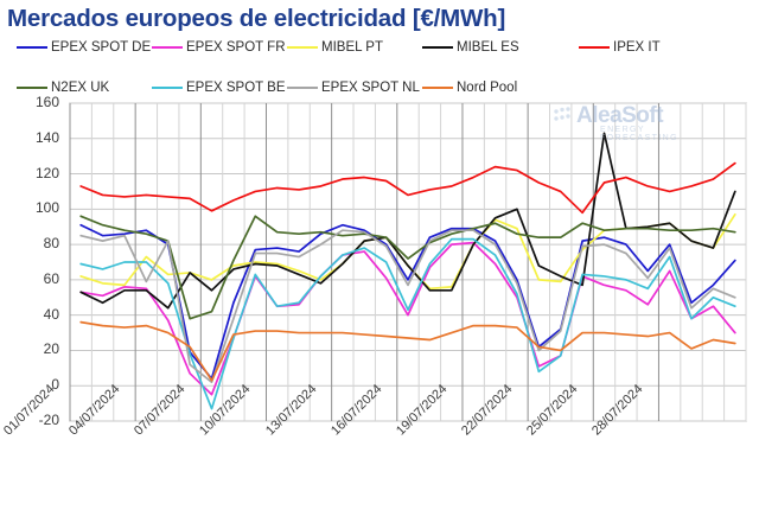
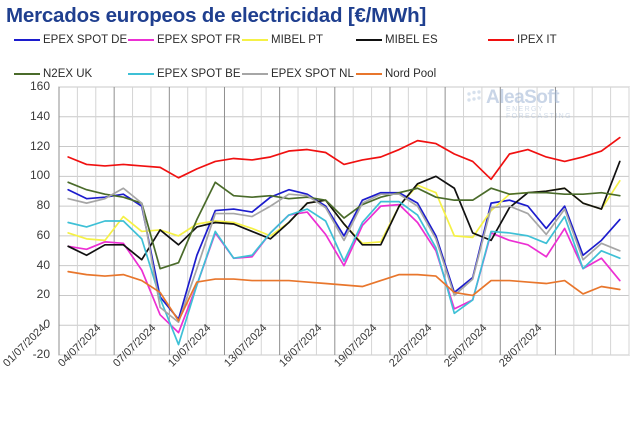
EPEX SPOT NL/04/07/2024: 59 -> 92
MIBEL ES/22/07/2024: 68 -> 92
MIBEL ES/25/07/2024: 143 -> 79
